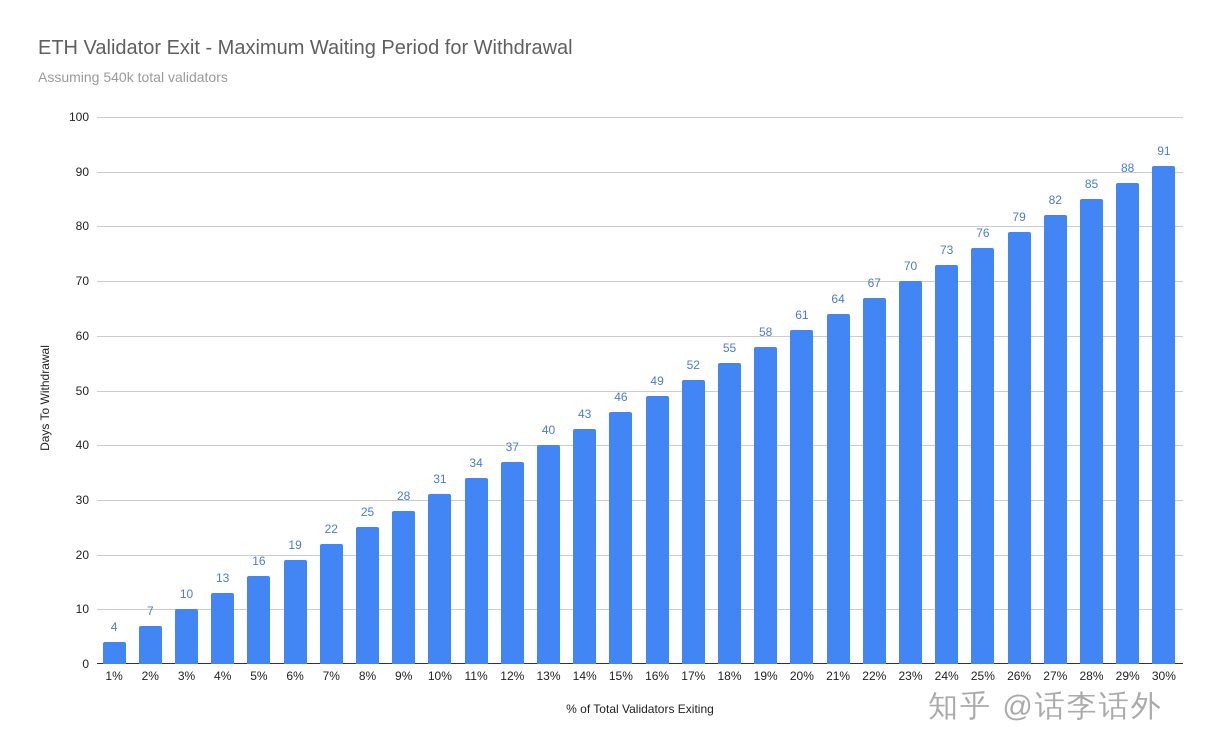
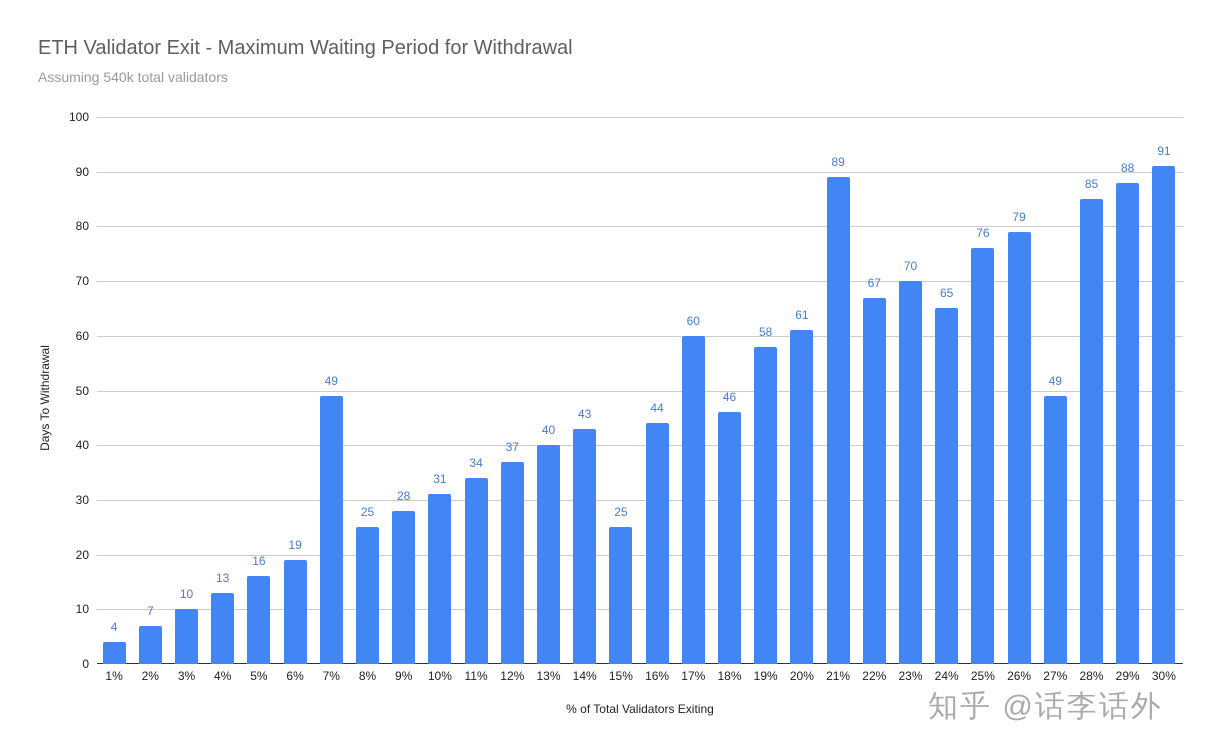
7%: 22 -> 49
15%: 46 -> 25
16%: 49 -> 44
17%: 52 -> 60
18%: 55 -> 46
21%: 64 -> 89
24%: 73 -> 65
27%: 82 -> 49
